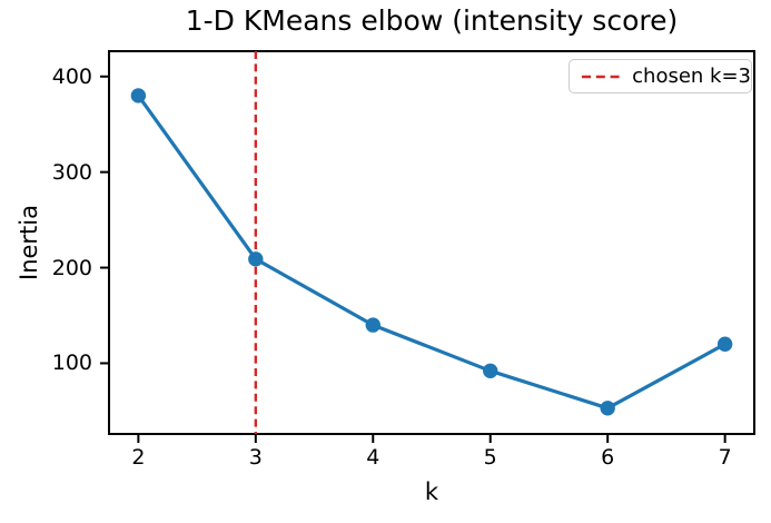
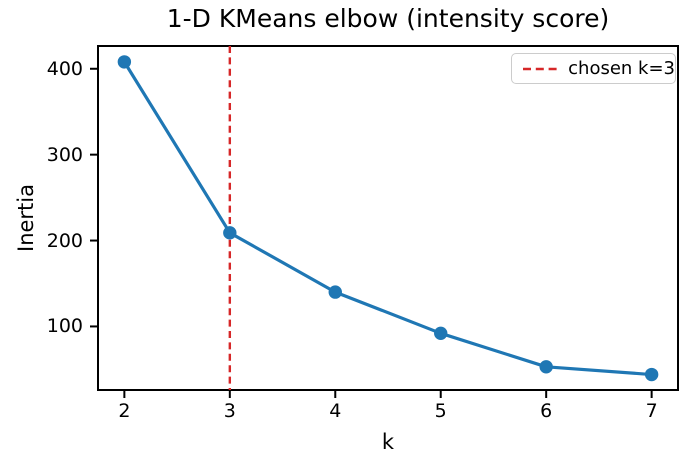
2: 380 -> 410
7: 120 -> 40
